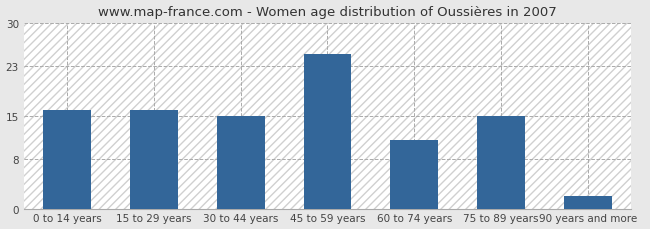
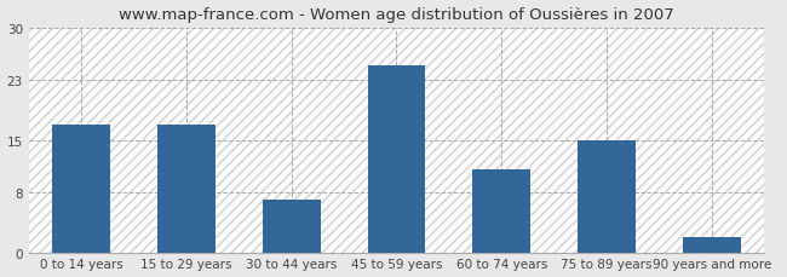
0 to 14 years: 16 -> 17
15 to 29 years: 16 -> 17
30 to 44 years: 15 -> 7
